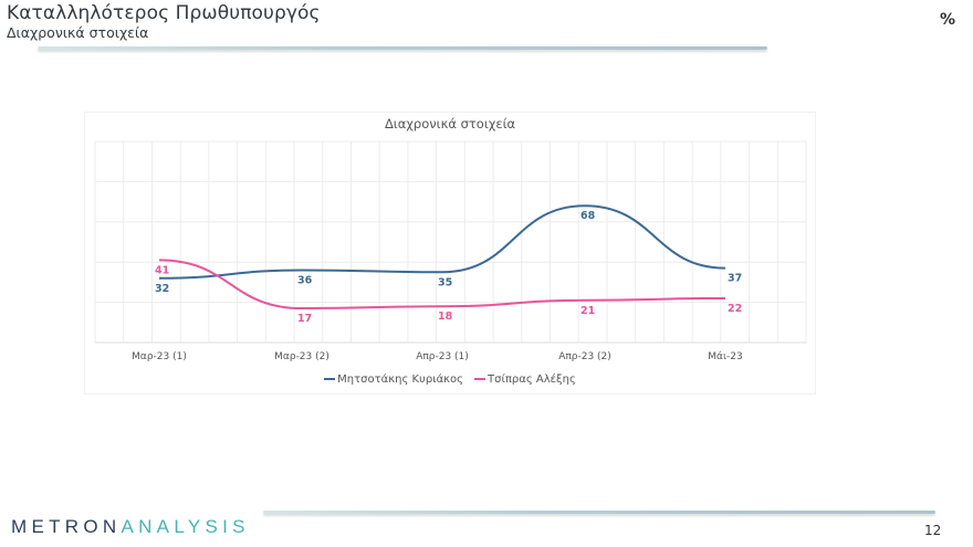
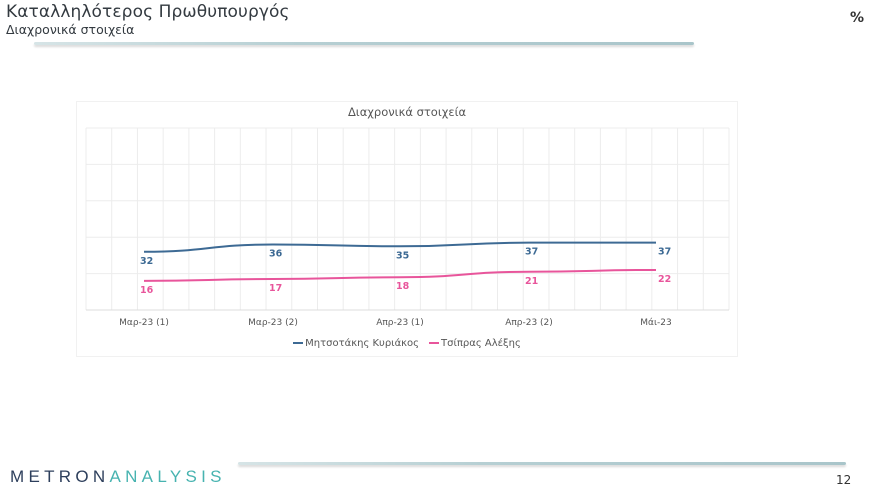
Τσίπρας Αλέξης/Μαρ-23 (1): 41 -> 16
Μητσοτάκης Κυριάκος/Απρ-23 (2): 68 -> 37
